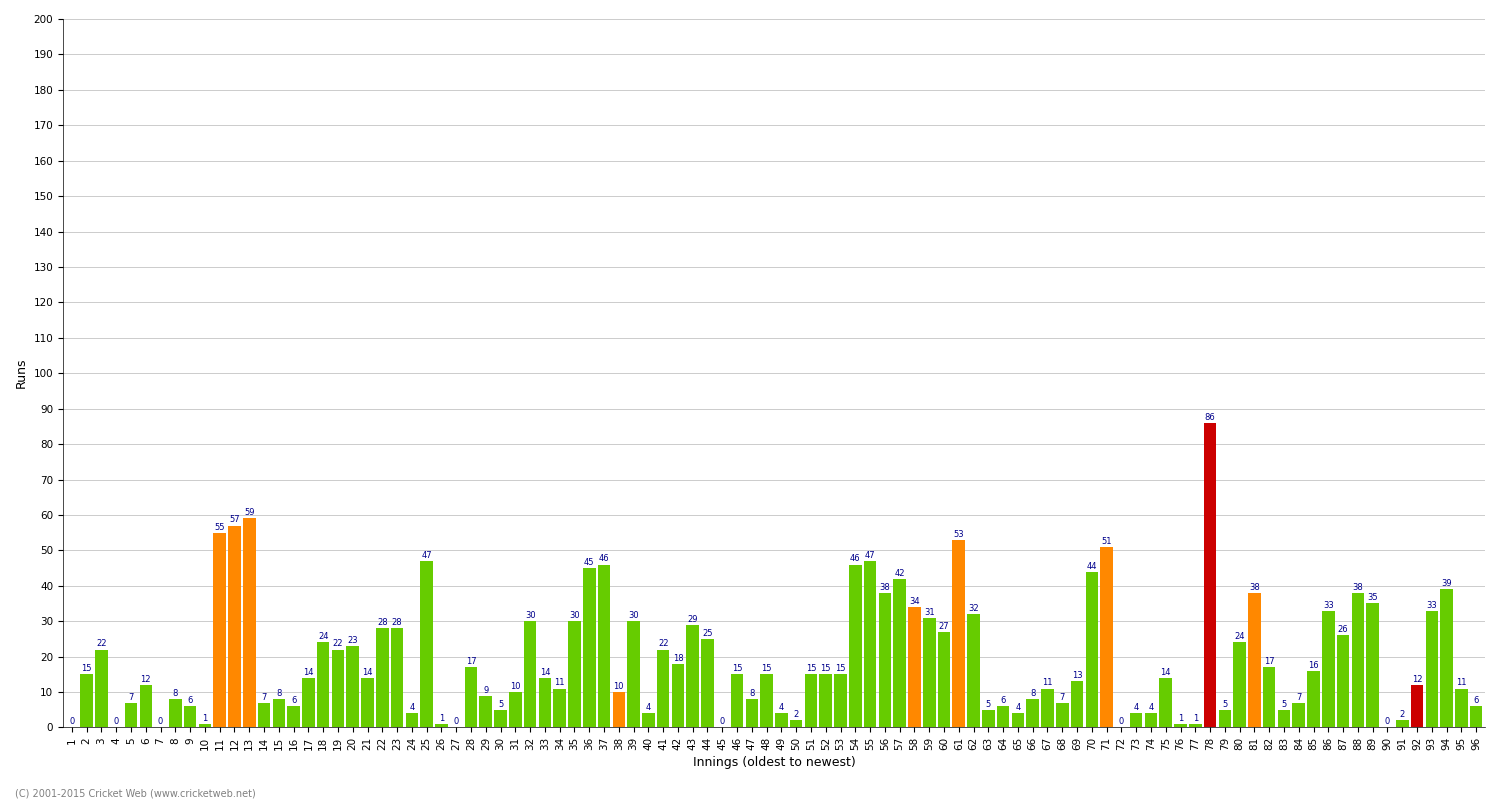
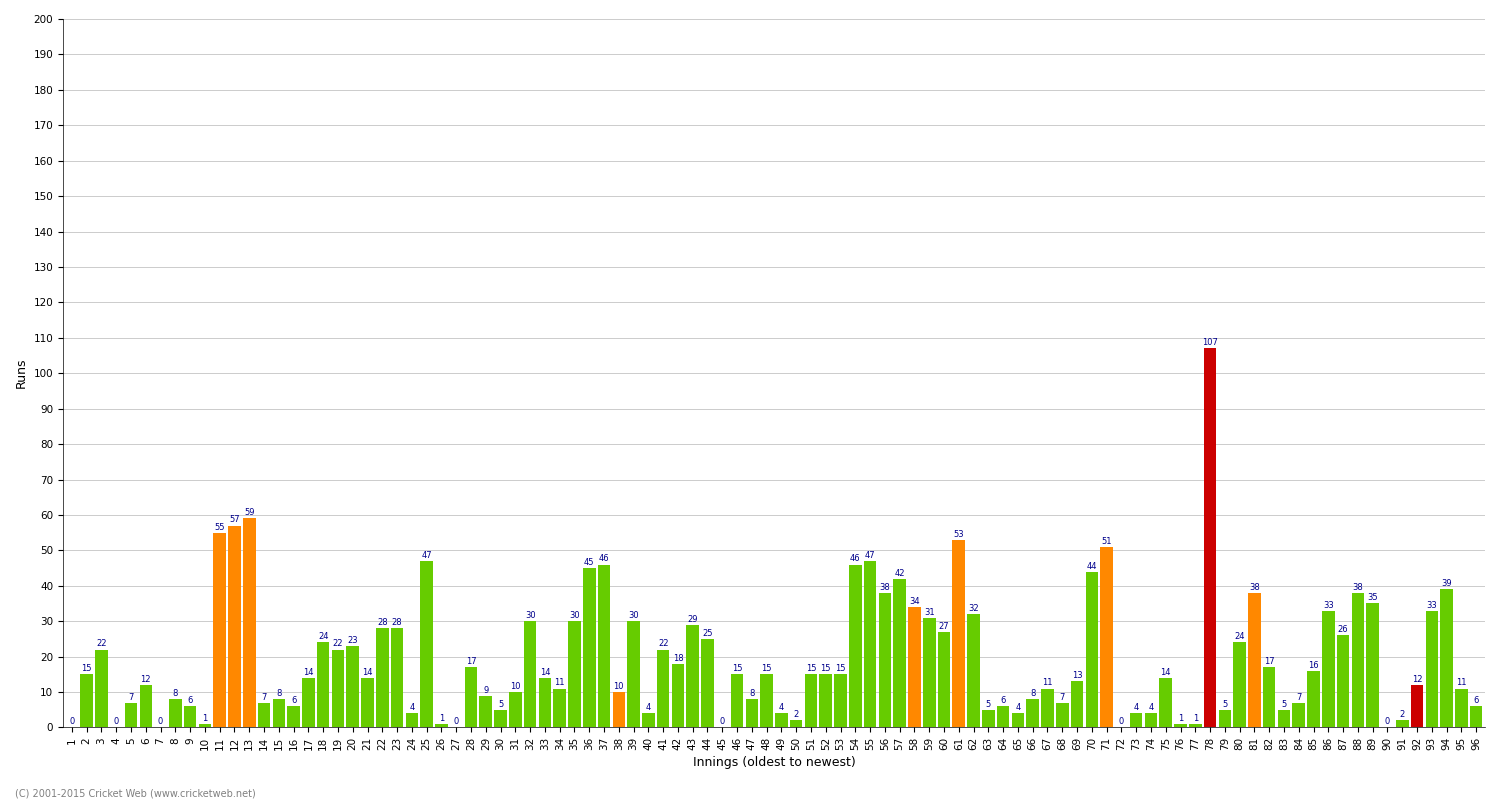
78: 86 -> 107
